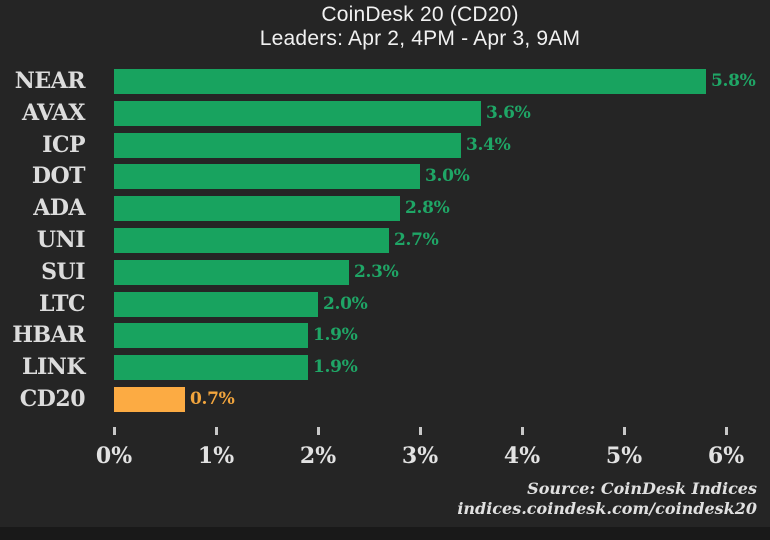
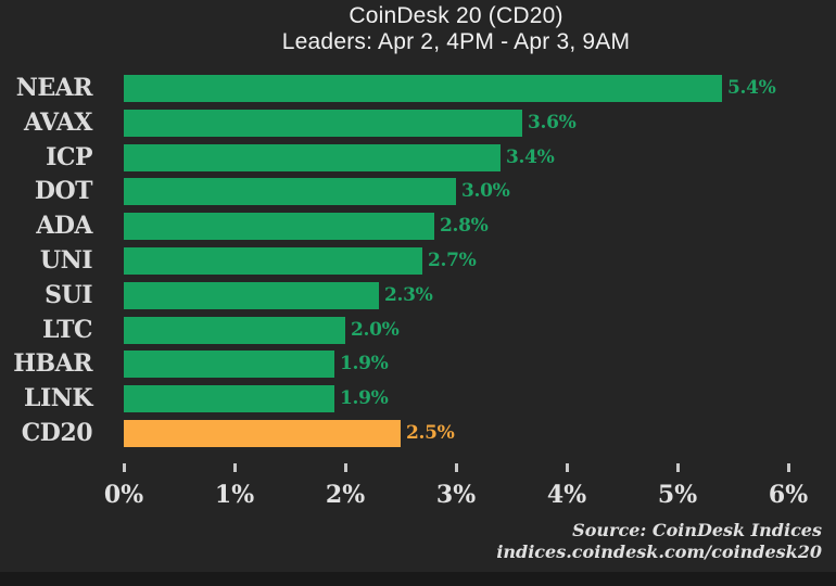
NEAR: 5.8% -> 5.4%
CD20: 0.7% -> 2.5%
